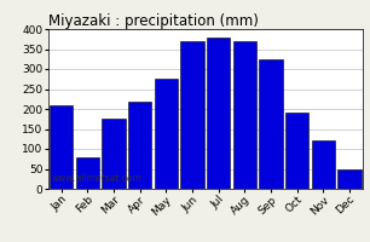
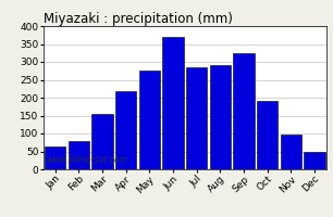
Jan: 210 -> 65
Mar: 175 -> 155
Jul: 380 -> 285
Aug: 370 -> 290
Nov: 120 -> 98
